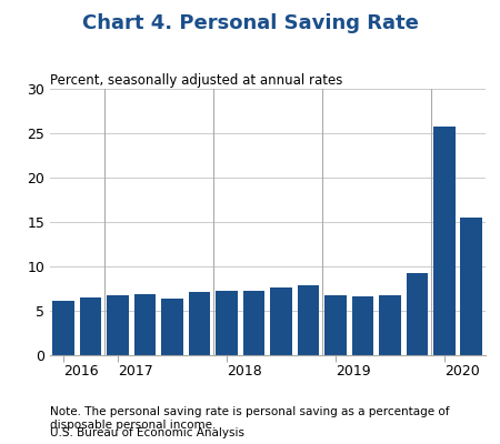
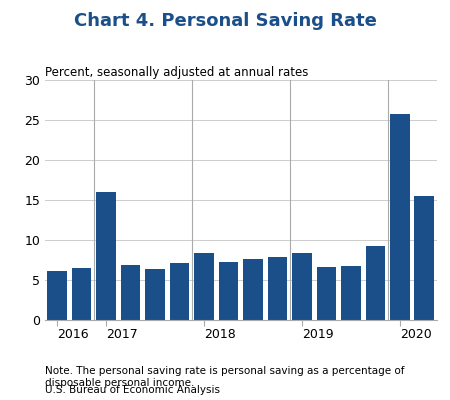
2017: 6.8 -> 16.0
2018: 7.2 -> 8.4
2019: 6.7 -> 8.4
